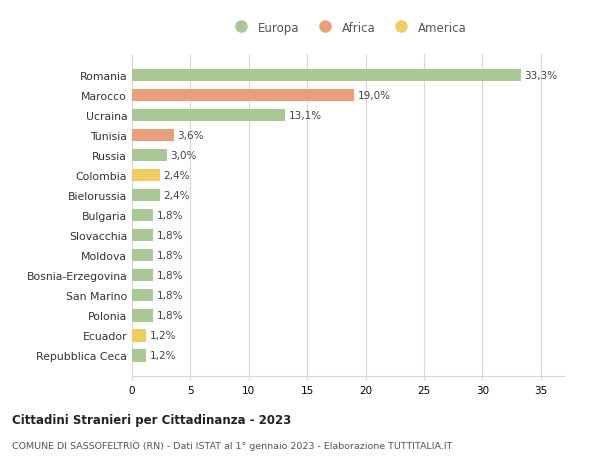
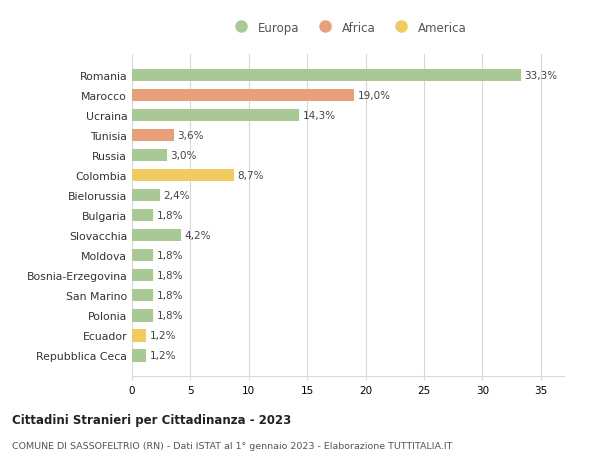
Ucraina: 13,1% -> 14,3%
Colombia: 2,4% -> 8,7%
Slovacchia: 1,8% -> 4,2%
